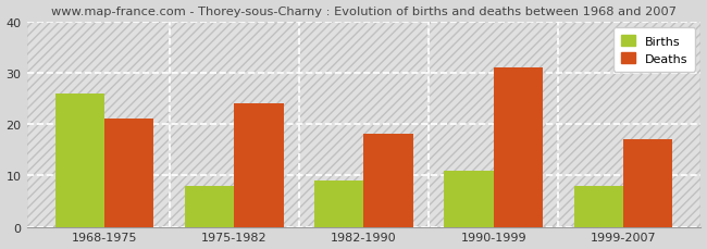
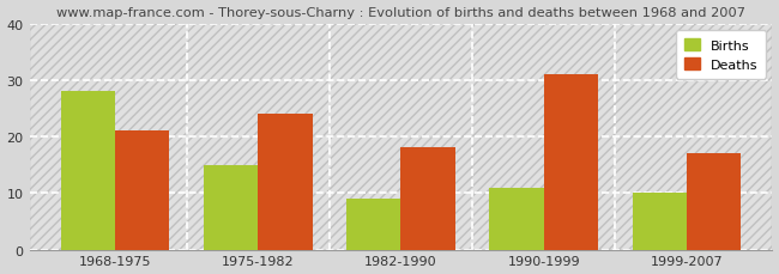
Births/1968-1975: 26 -> 28
Births/1975-1982: 8 -> 15
Births/1999-2007: 8 -> 10
